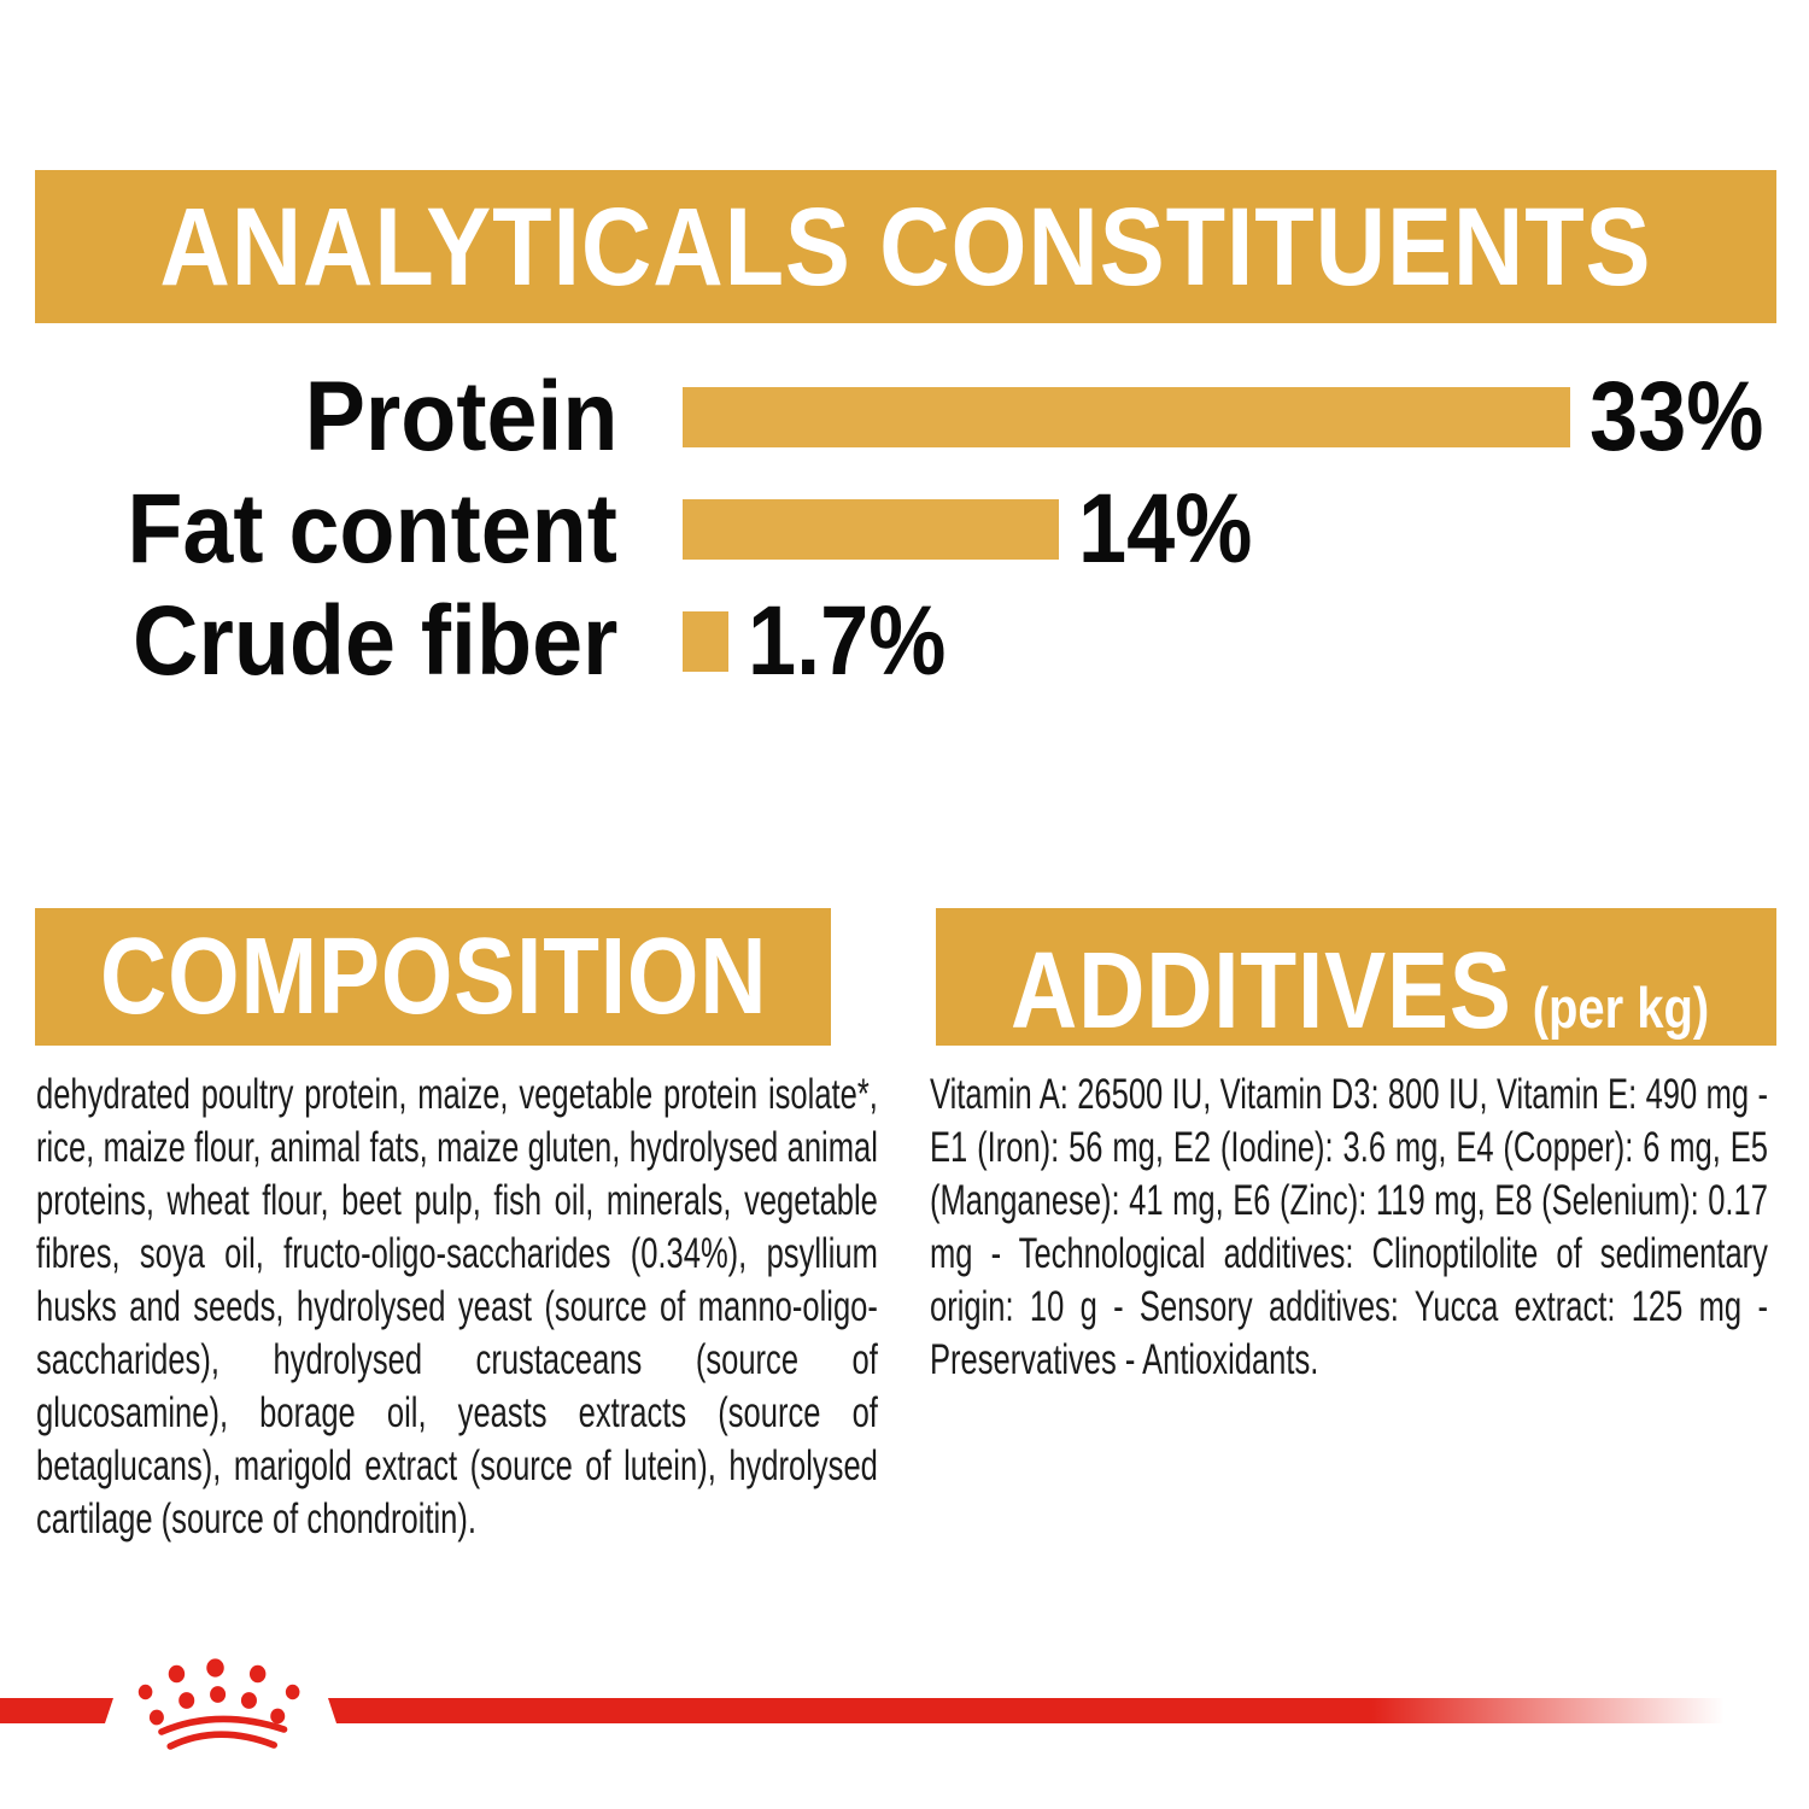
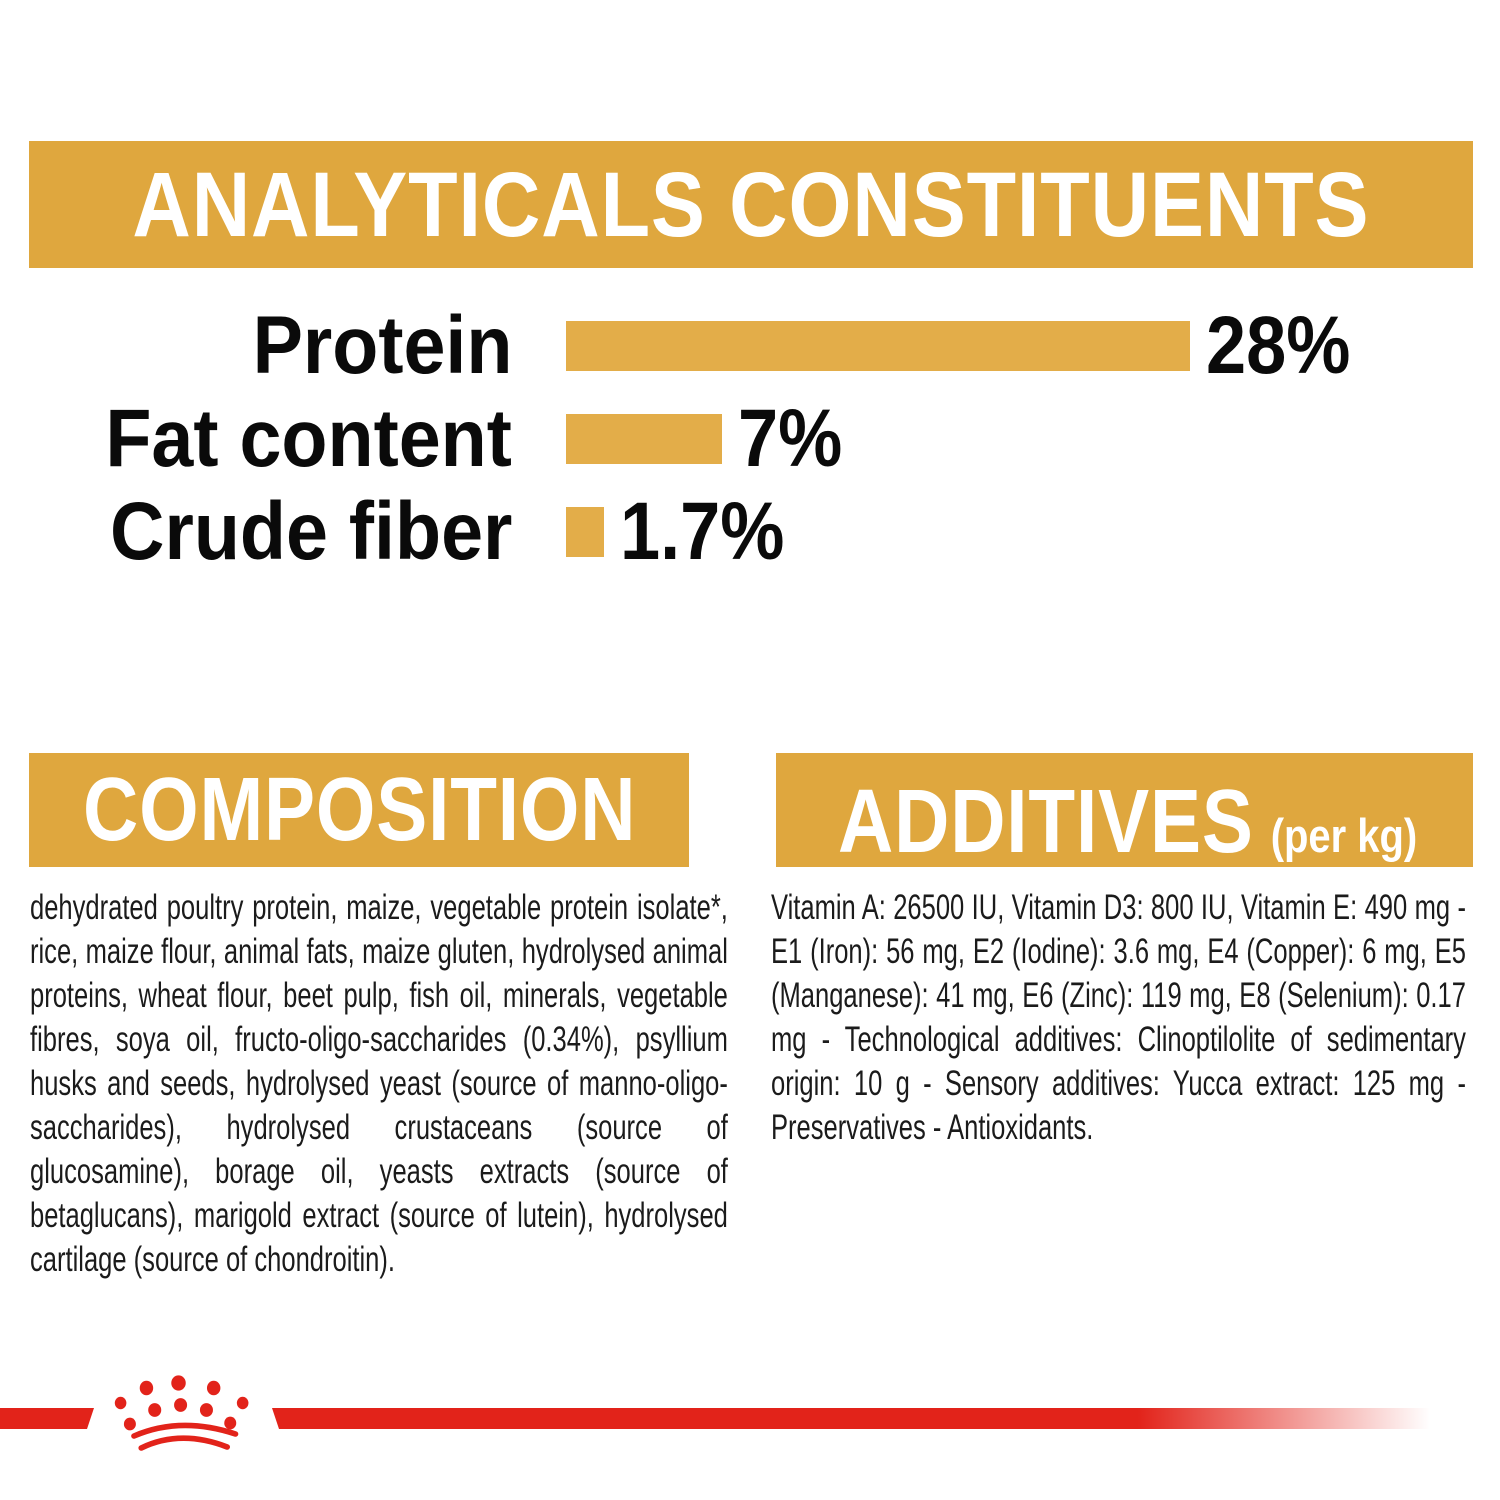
Protein: 33% -> 28%
Fat content: 14% -> 7%
